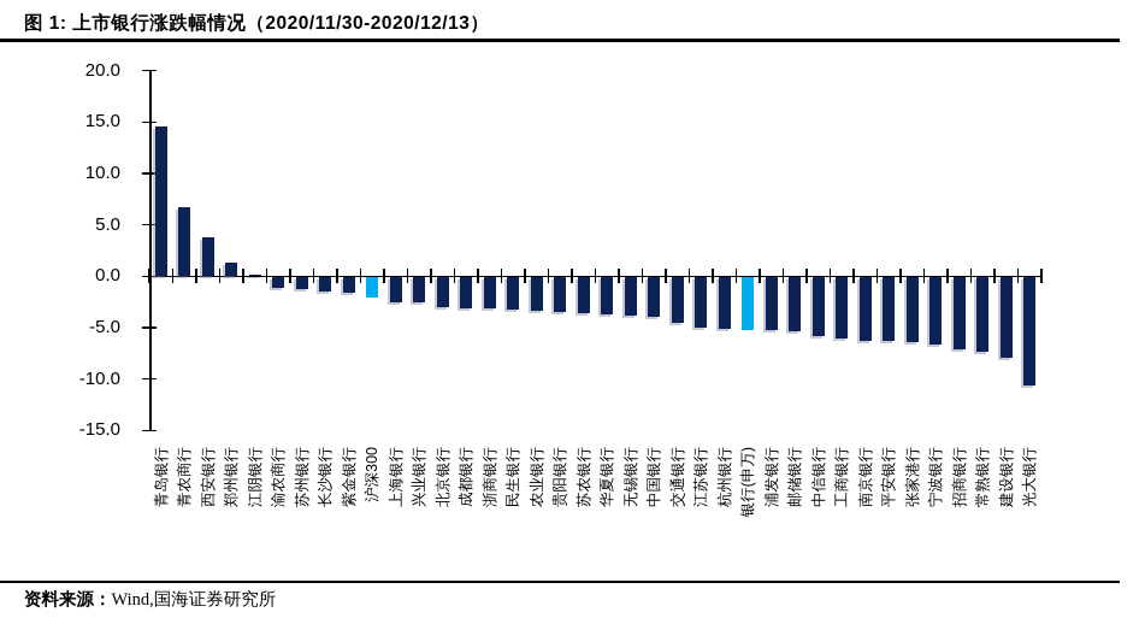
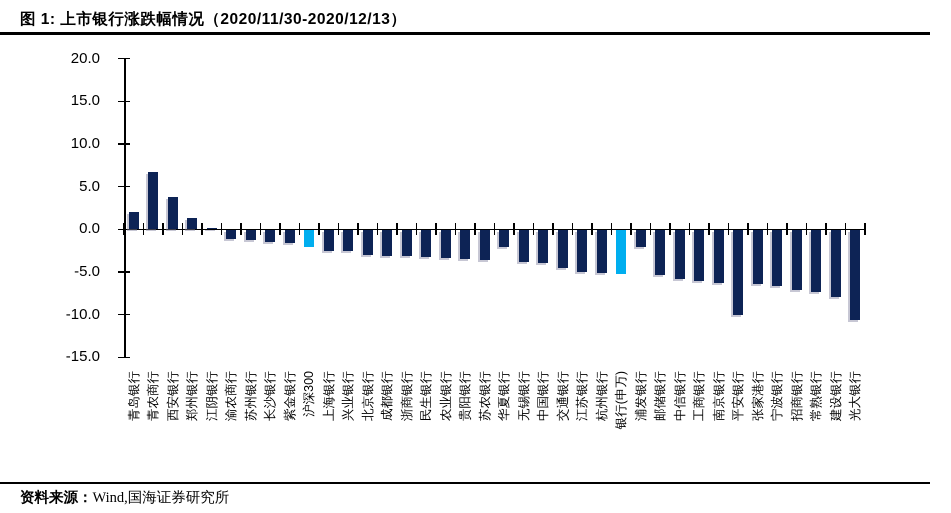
青岛银行: 15 -> 2
华夏银行: -4 -> -2
浦发银行: -5 -> -2
平安银行: -6 -> -10
